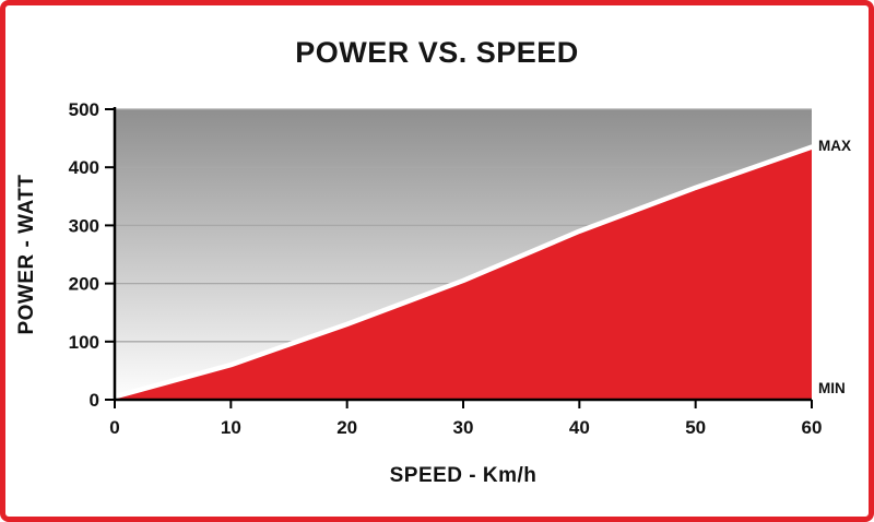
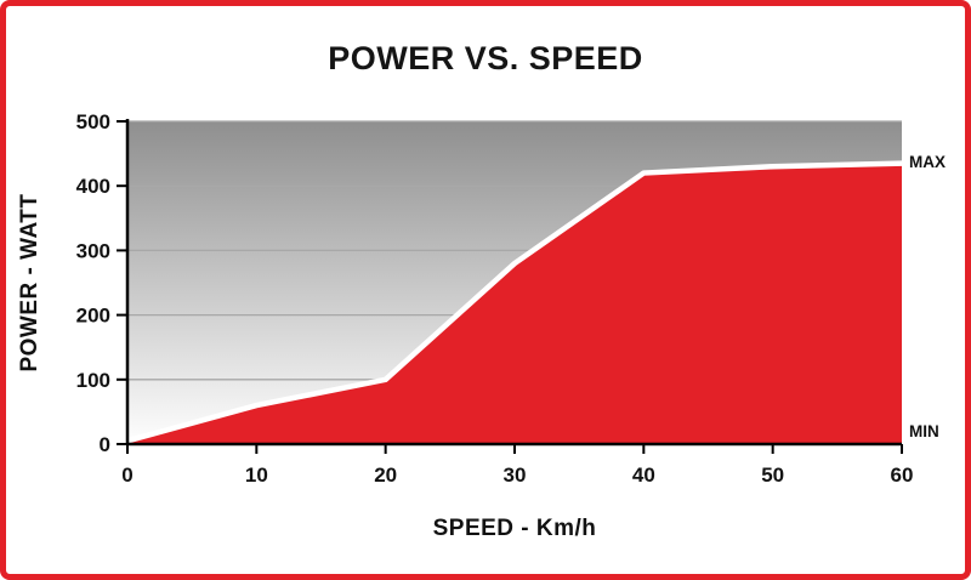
20: 130 -> 100
30: 200 -> 280
40: 290 -> 420
50: 360 -> 430
